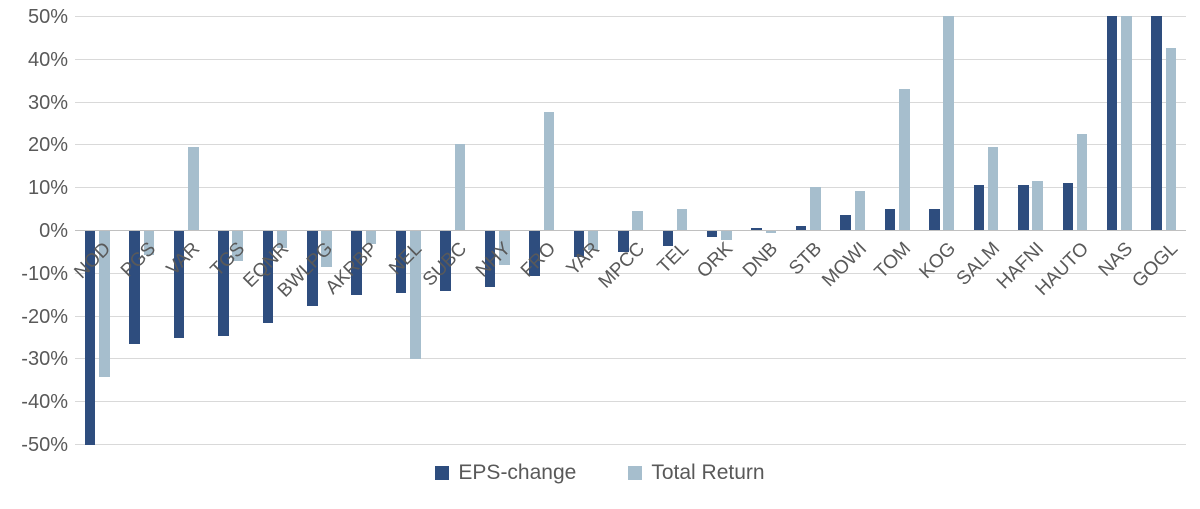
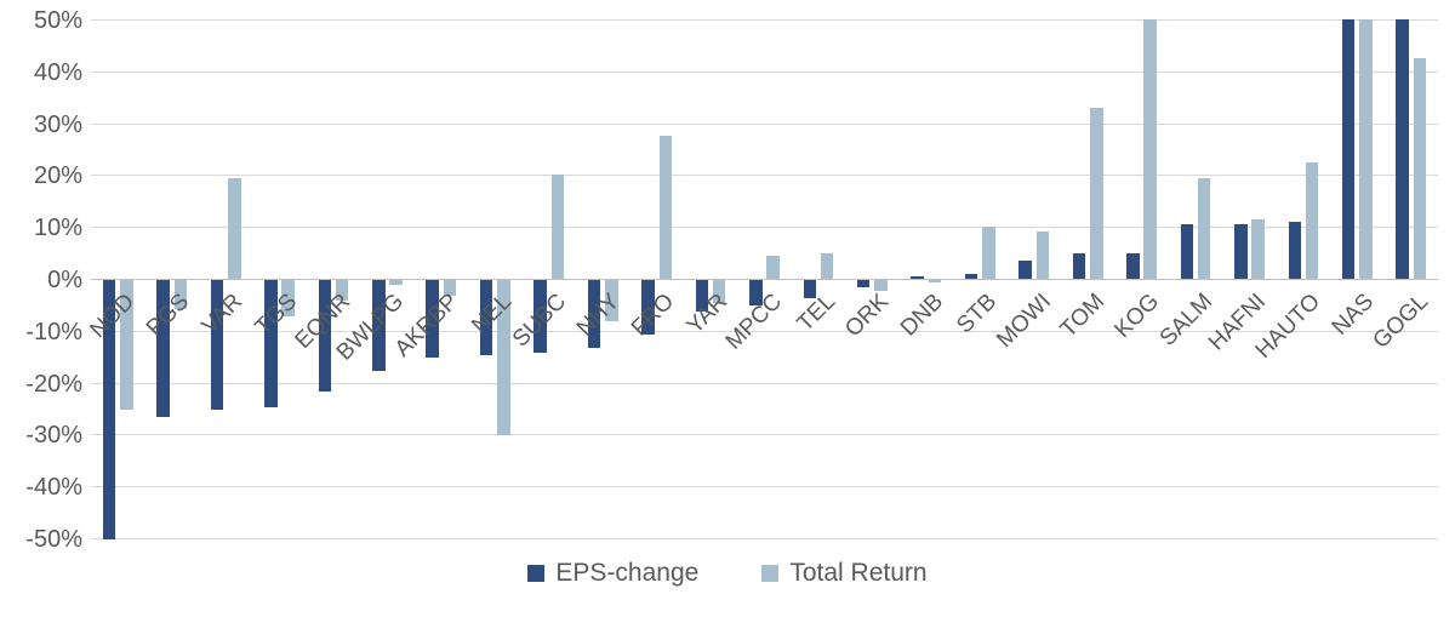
Total Return/NOD: -34% -> -25%
Total Return/BWLPG: -8% -> -1%
